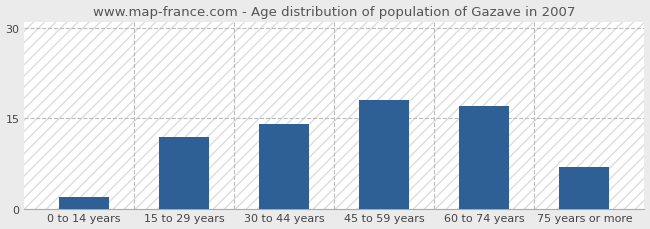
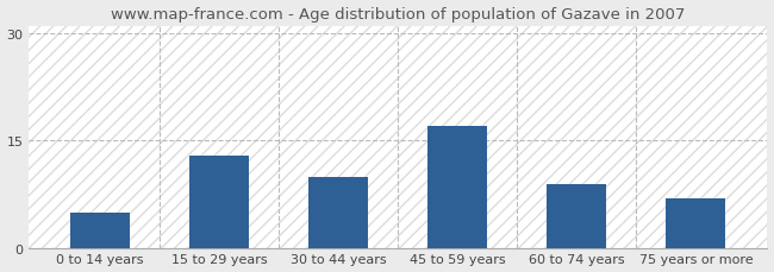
0 to 14 years: 2 -> 5
15 to 29 years: 12 -> 13
30 to 44 years: 14 -> 10
45 to 59 years: 18 -> 17
60 to 74 years: 17 -> 9
